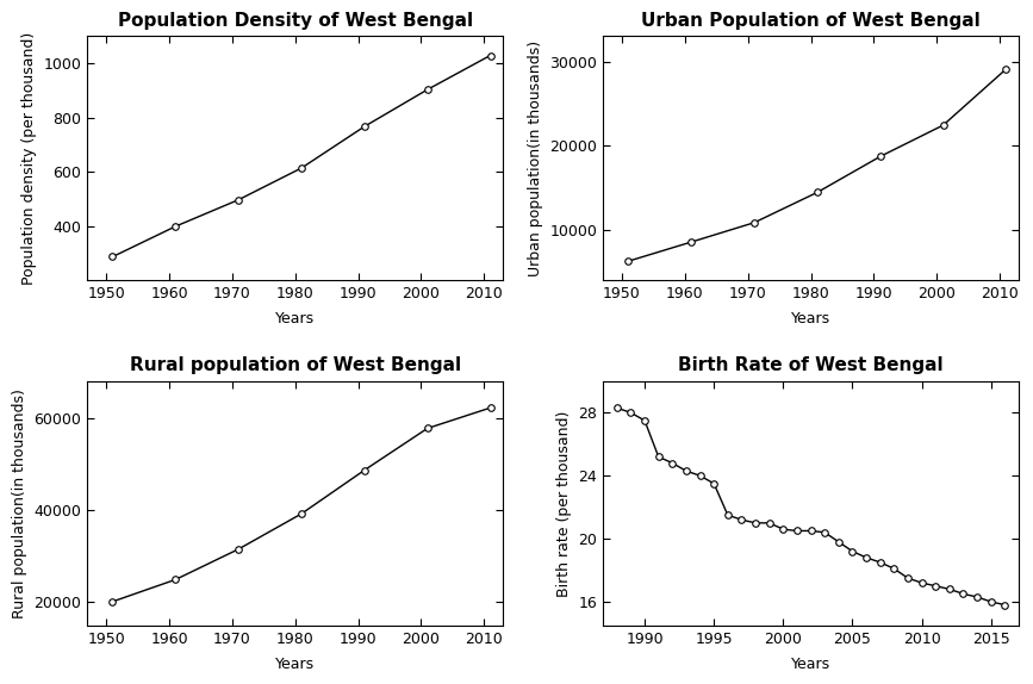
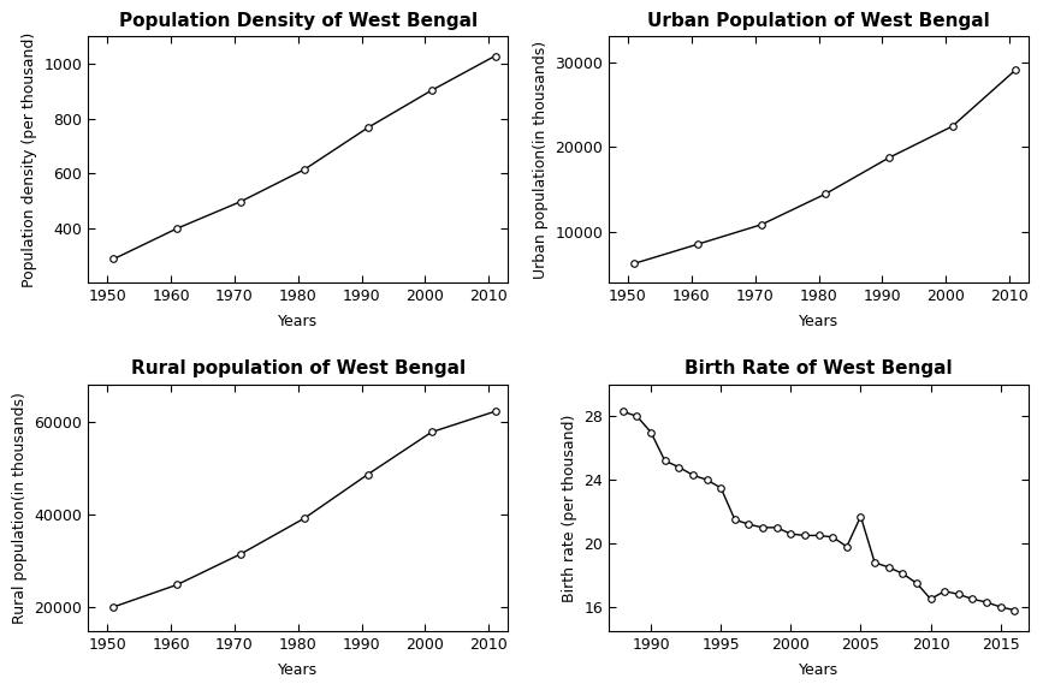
Birth Rate of West Bengal/1990: 27.5 -> 27.0
Birth Rate of West Bengal/2005: 19.2 -> 21.7
Birth Rate of West Bengal/2010: 17.2 -> 16.5
